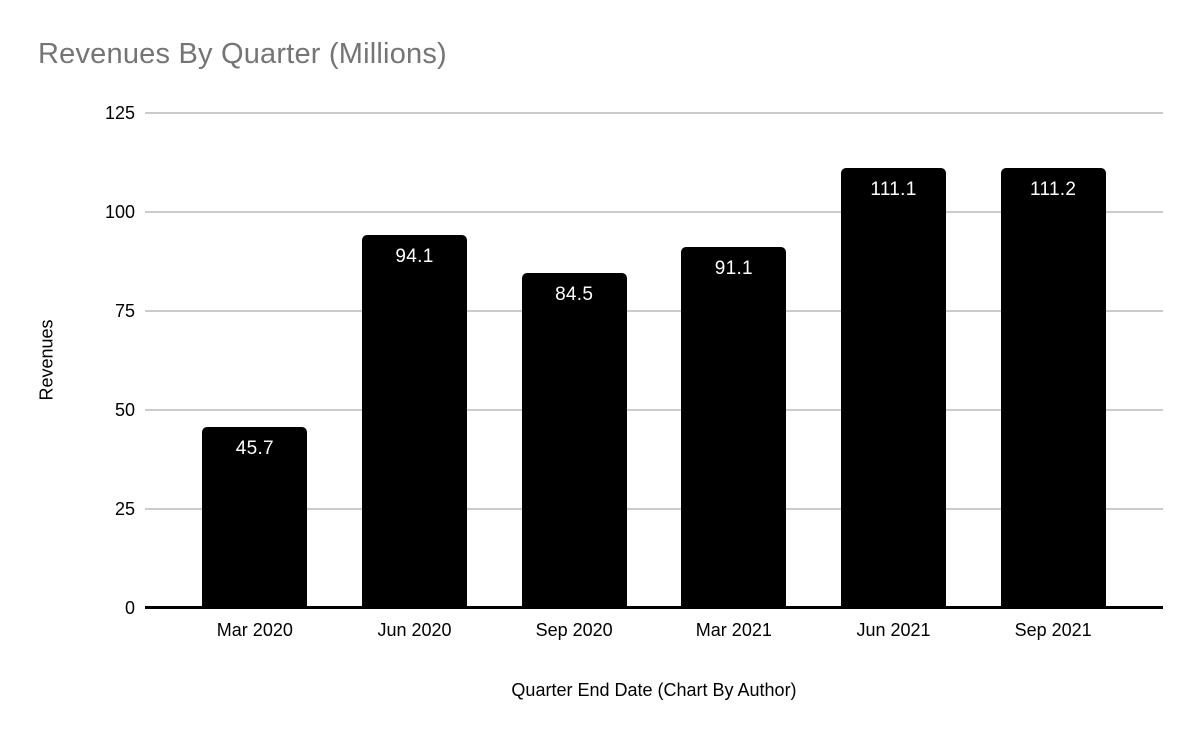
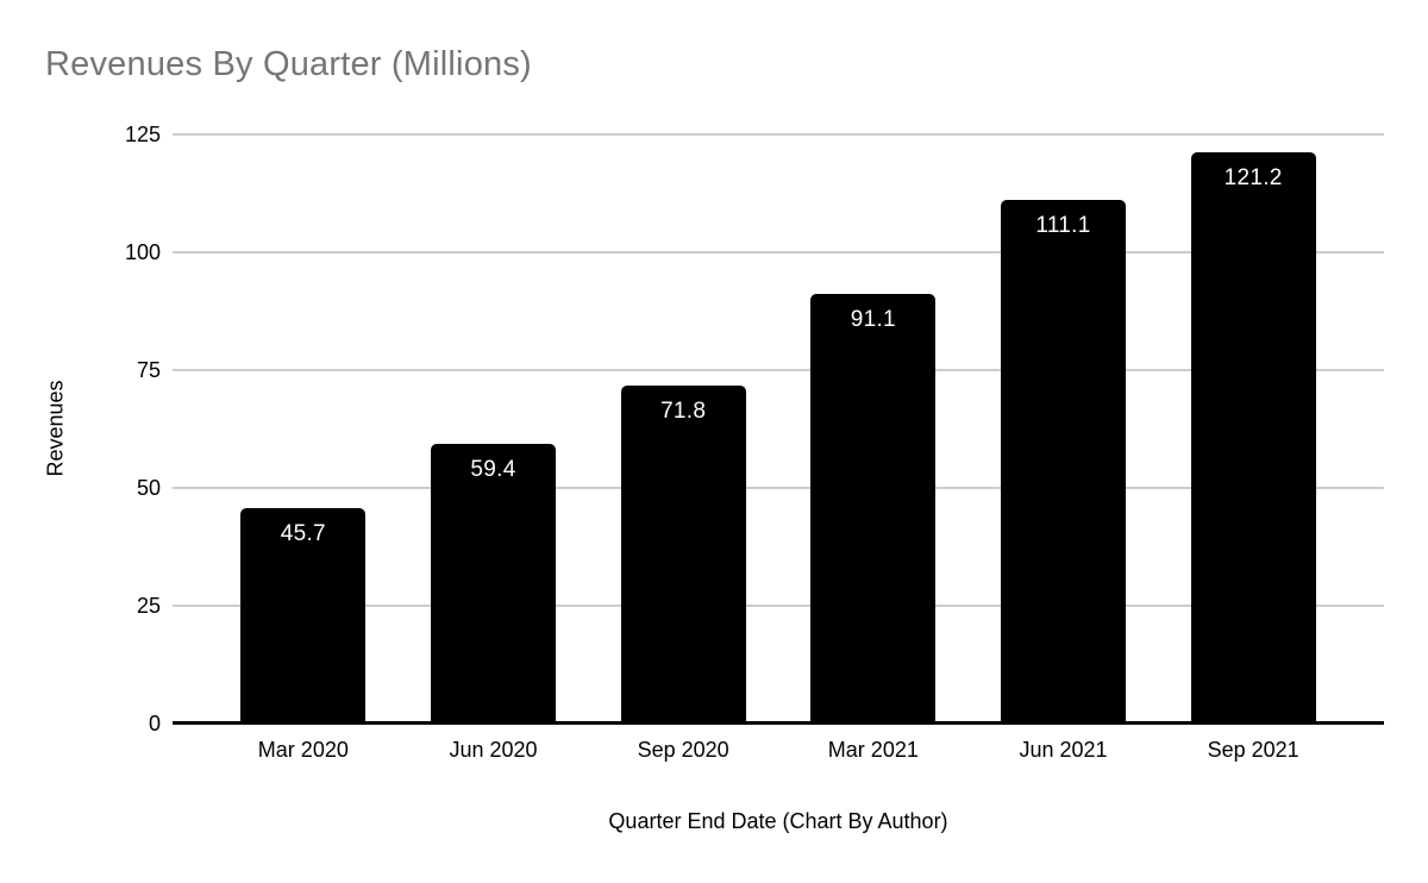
Jun 2020: 94.1 -> 59.4
Sep 2020: 84.5 -> 71.8
Sep 2021: 111.2 -> 121.2
